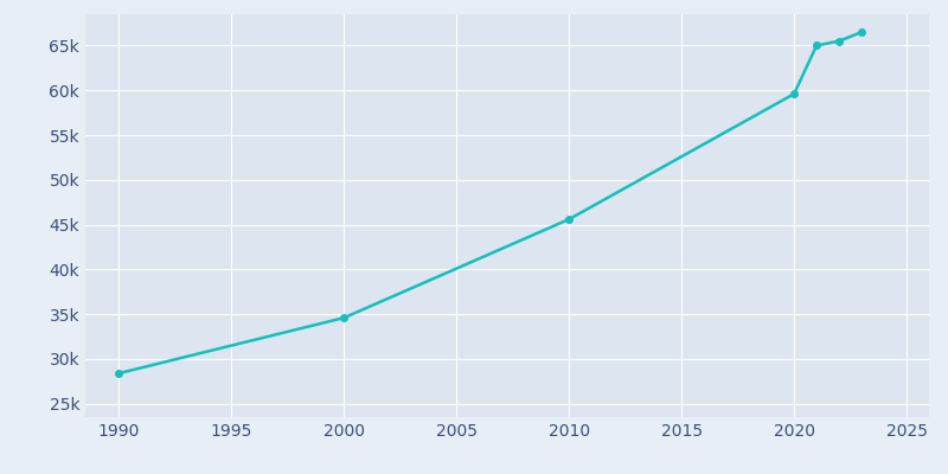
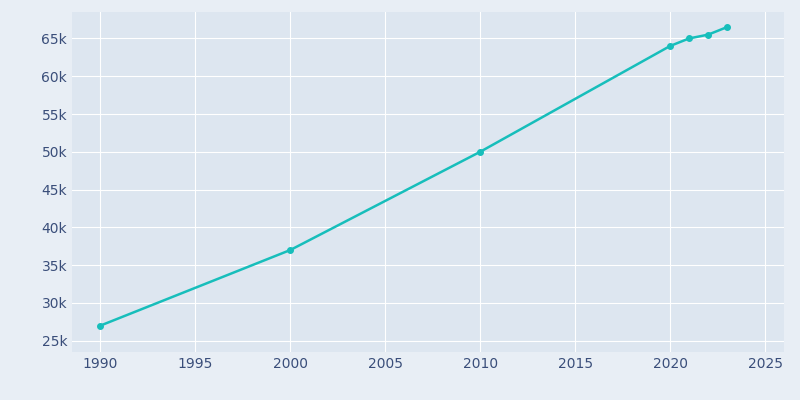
1990: 28.4k -> 27.0k
2000: 34.6k -> 37.0k
2010: 45.6k -> 50.0k
2020: 59.6k -> 64.0k
